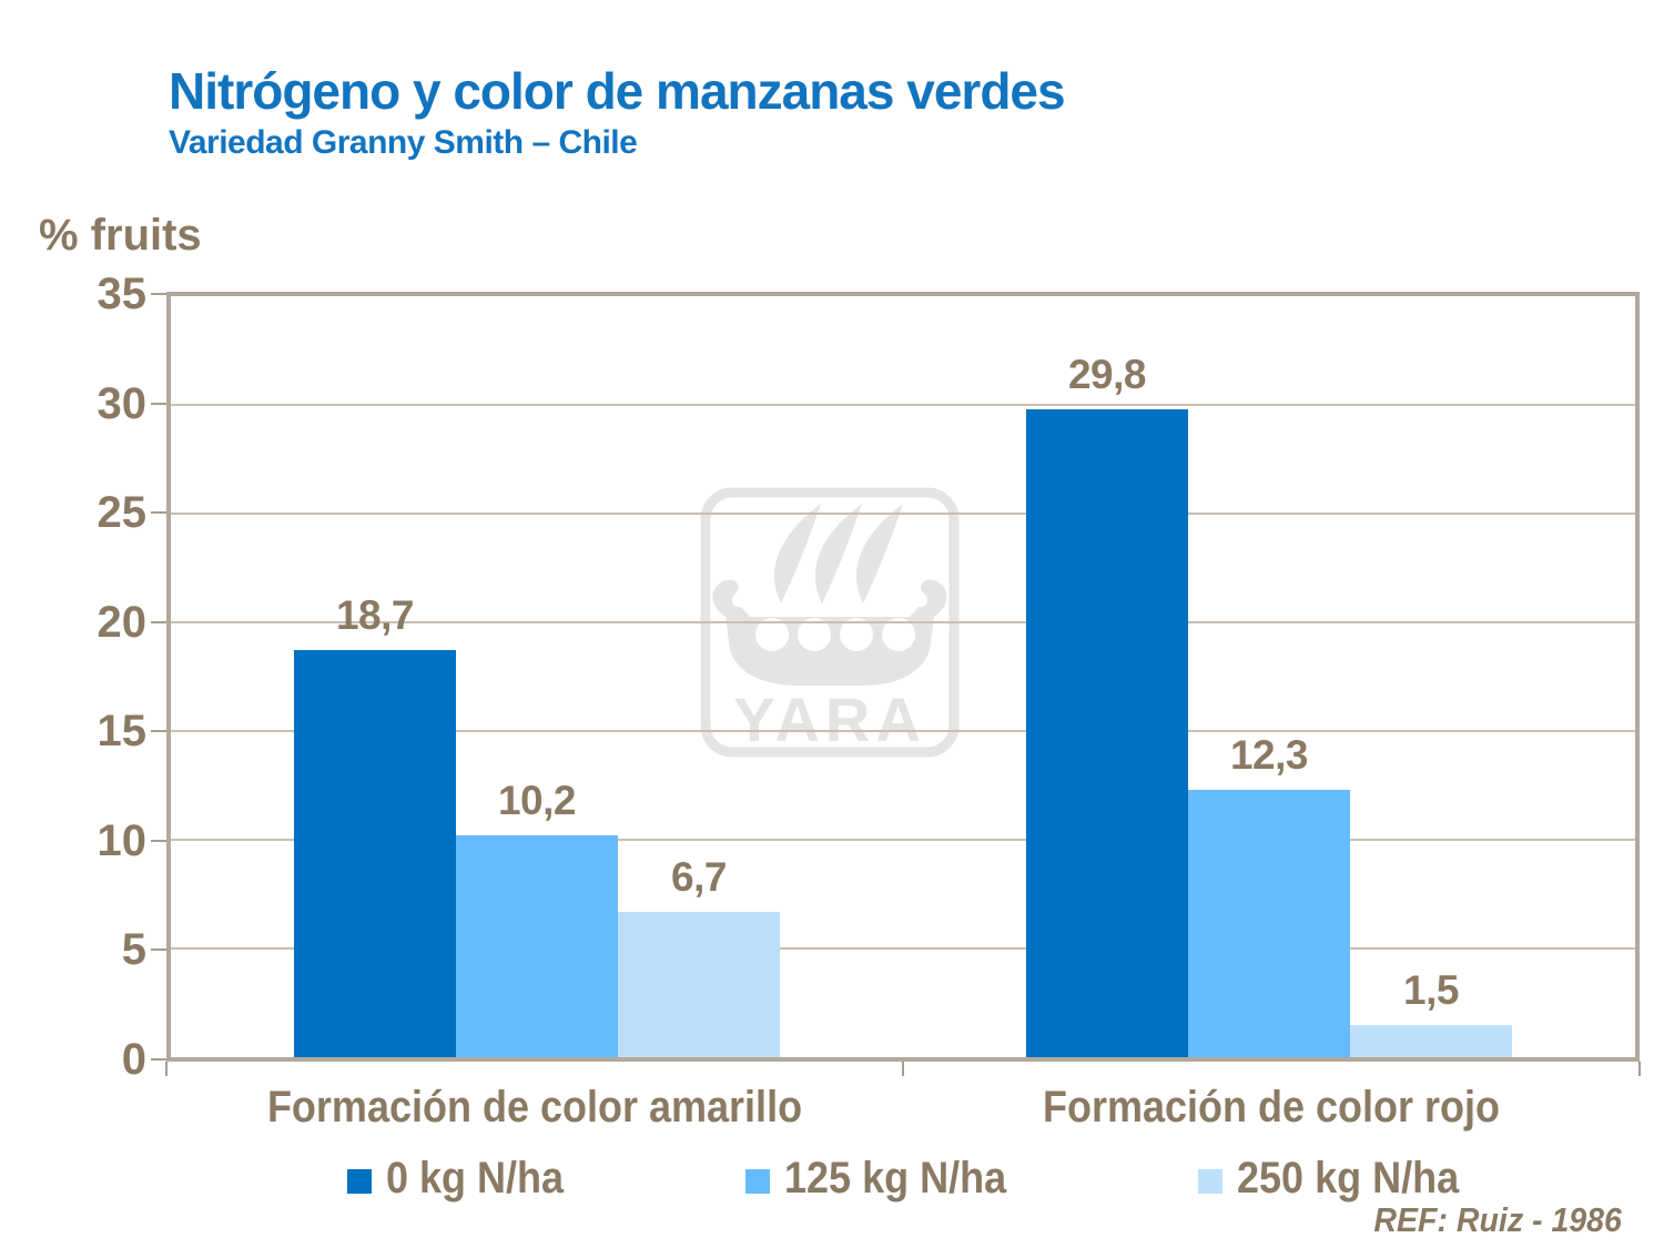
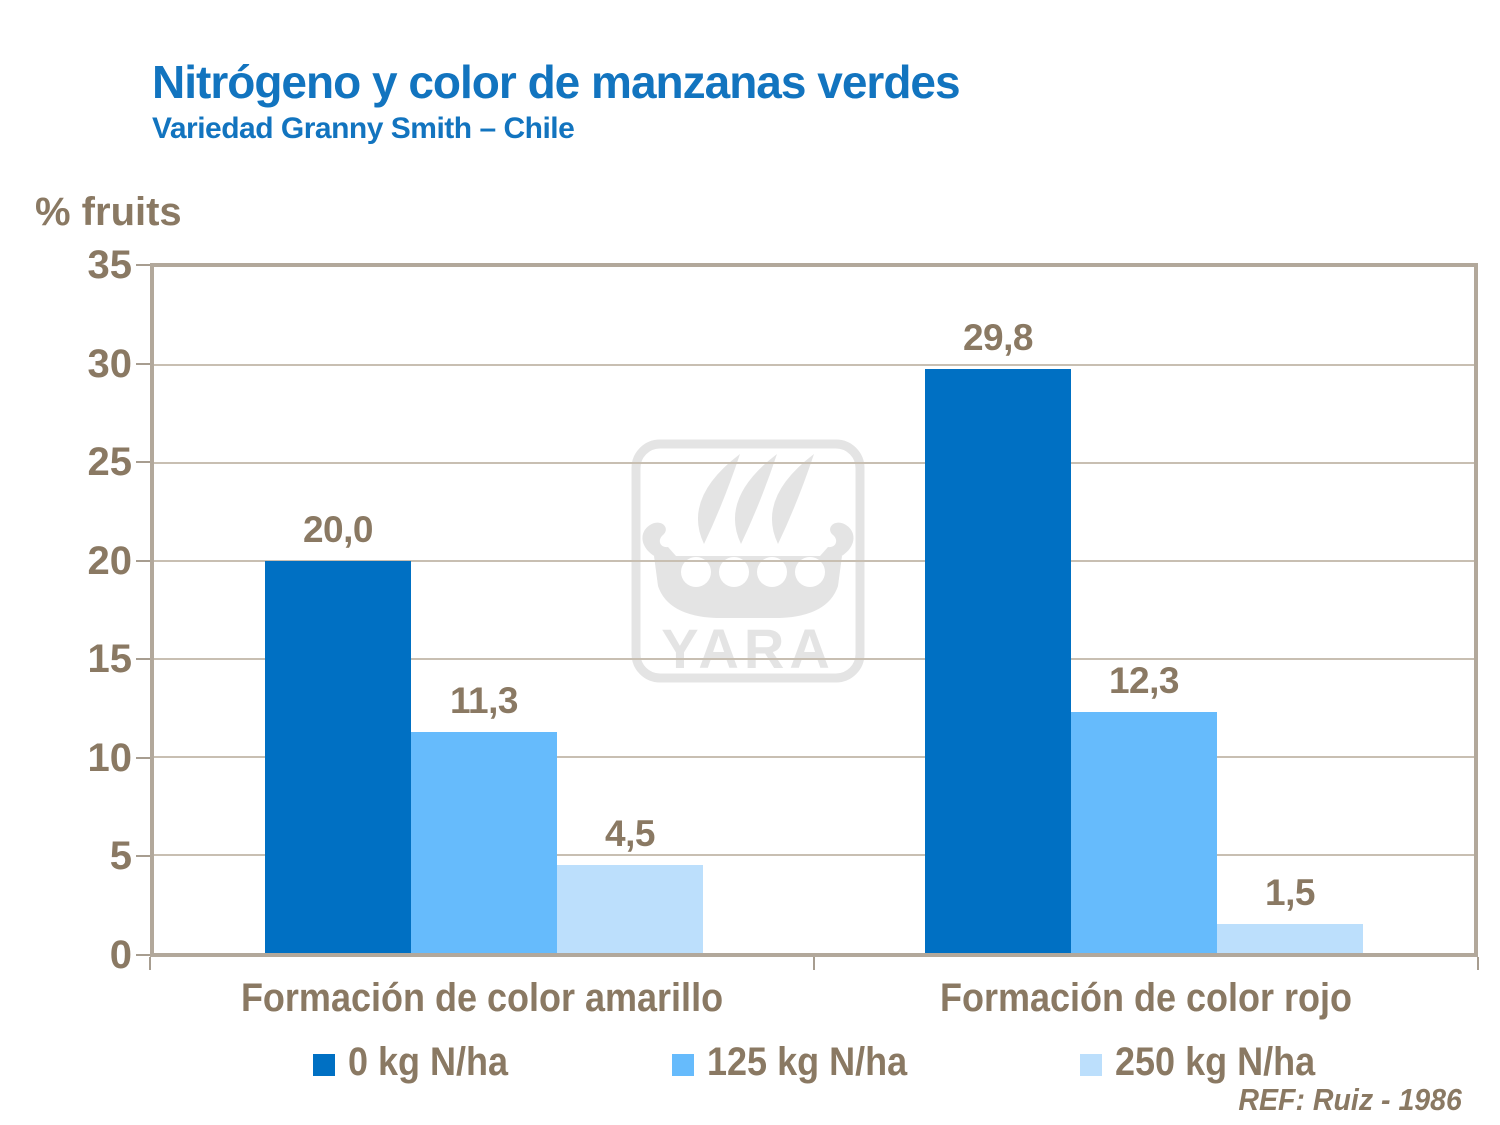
0 kg N/ha/Formación de color amarillo: 18,7 -> 20,0
125 kg N/ha/Formación de color amarillo: 10,2 -> 11,3
250 kg N/ha/Formación de color amarillo: 6,7 -> 4,5
